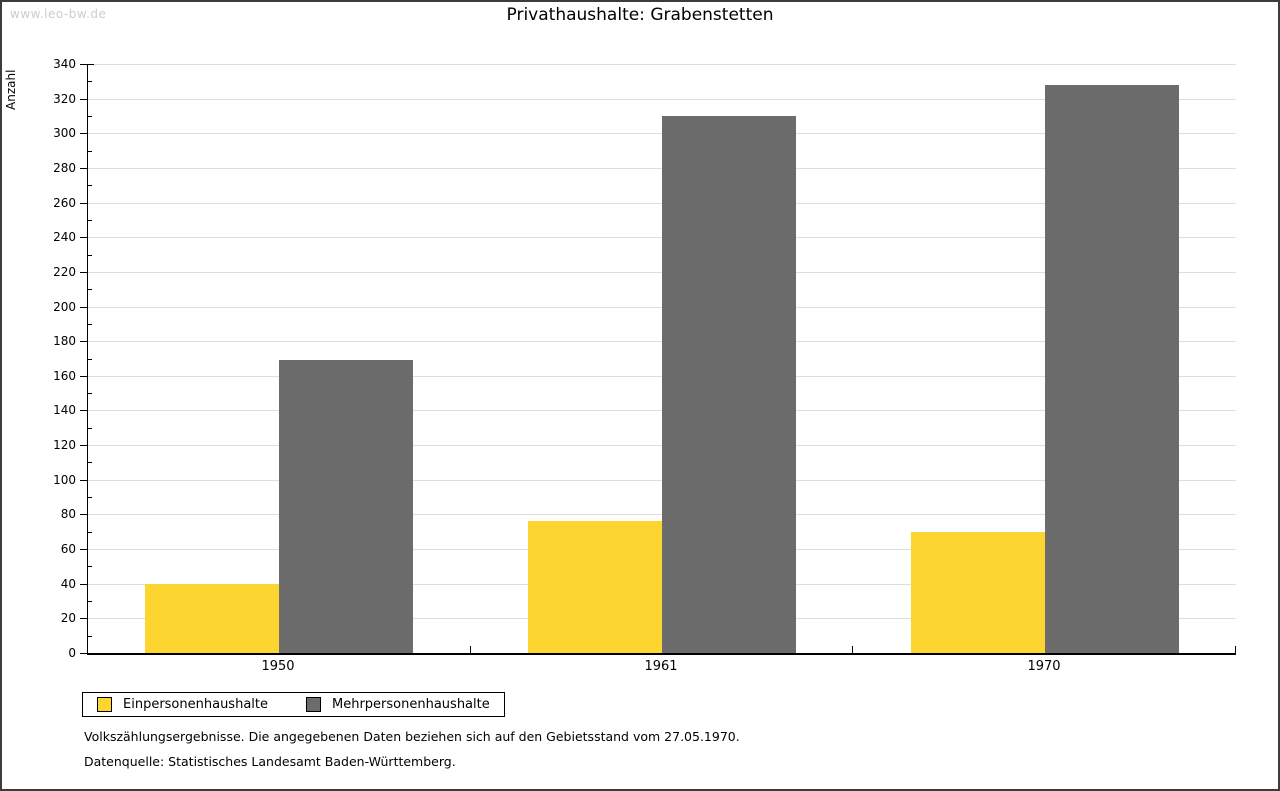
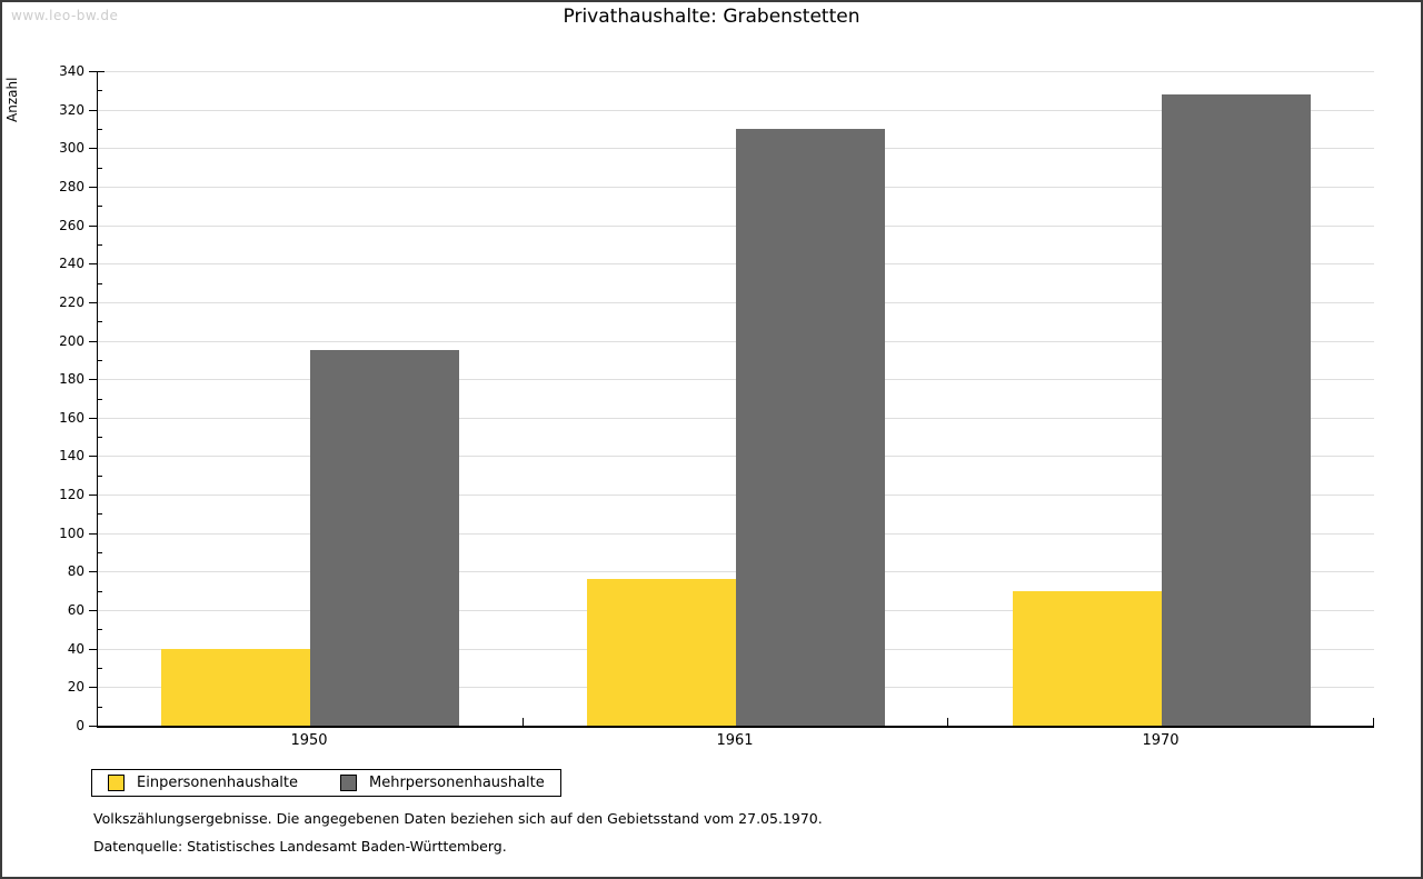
Mehrpersonenhaushalte/1950: 169 -> 195
